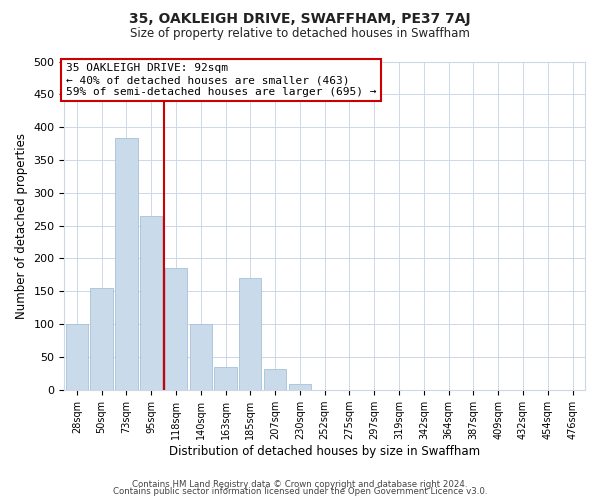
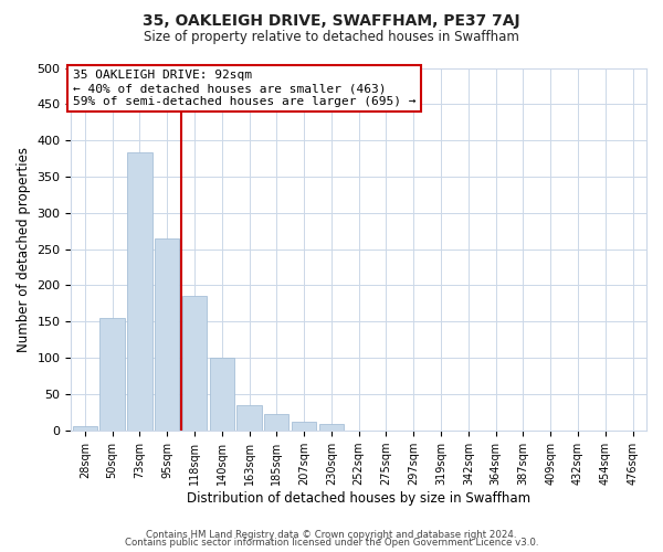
28sqm: 100 -> 6
185sqm: 170 -> 22
207sqm: 32 -> 12
